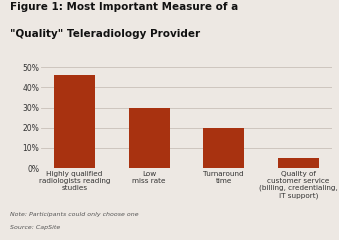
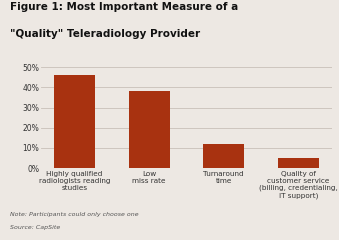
Low miss rate: 30% -> 38%
Turnaround time: 20% -> 12%
